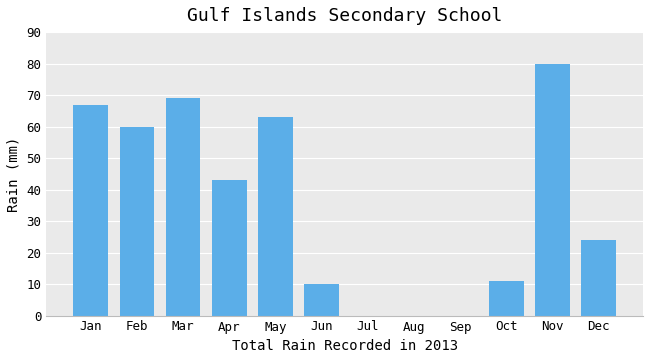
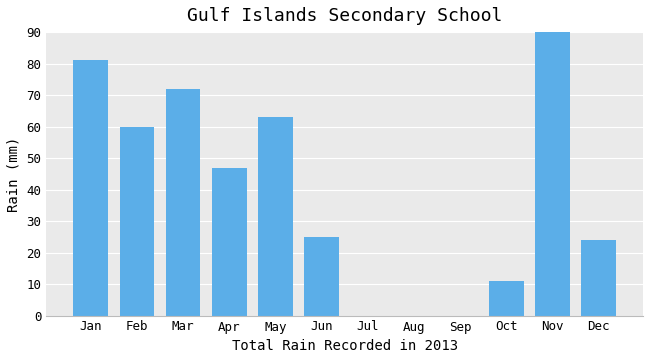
Jan: 67 -> 81
Mar: 69 -> 72
Apr: 43 -> 47
Jun: 10 -> 25
Nov: 80 -> 90
